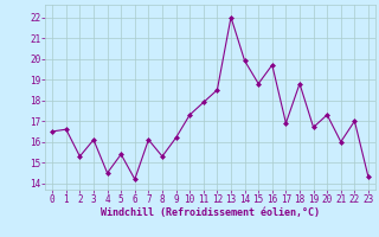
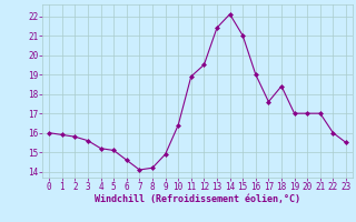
0: 16.5 -> 16.0
1: 16.6 -> 15.9
2: 15.3 -> 15.8
3: 16.1 -> 15.6
4: 14.5 -> 15.2
5: 15.4 -> 15.1
6: 14.2 -> 14.6
7: 16.1 -> 14.1
8: 15.3 -> 14.2
9: 16.2 -> 14.9
10: 17.3 -> 16.4
11: 17.9 -> 18.9
12: 18.5 -> 19.5
13: 22.0 -> 21.4
14: 19.9 -> 22.1
15: 18.8 -> 21.0
16: 19.7 -> 19.0
17: 16.9 -> 17.6
18: 18.8 -> 18.4
19: 16.7 -> 17.0
20: 17.3 -> 17.0
21: 16.0 -> 17.0
22: 17.0 -> 16.0
23: 14.3 -> 15.5
